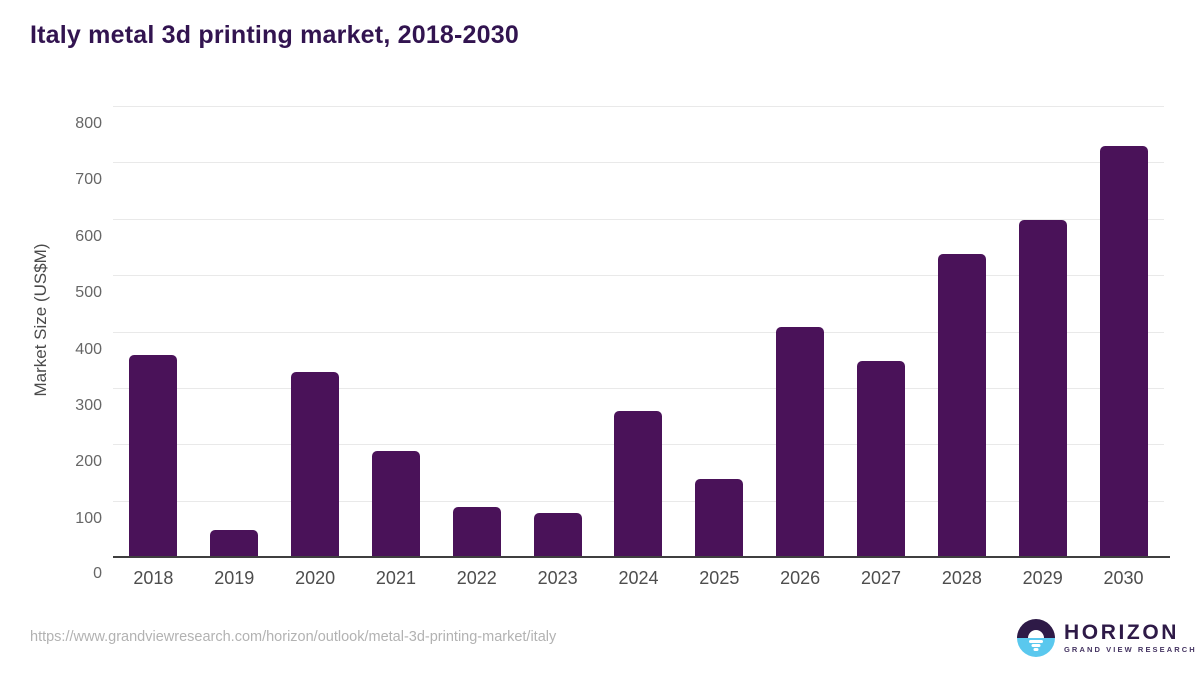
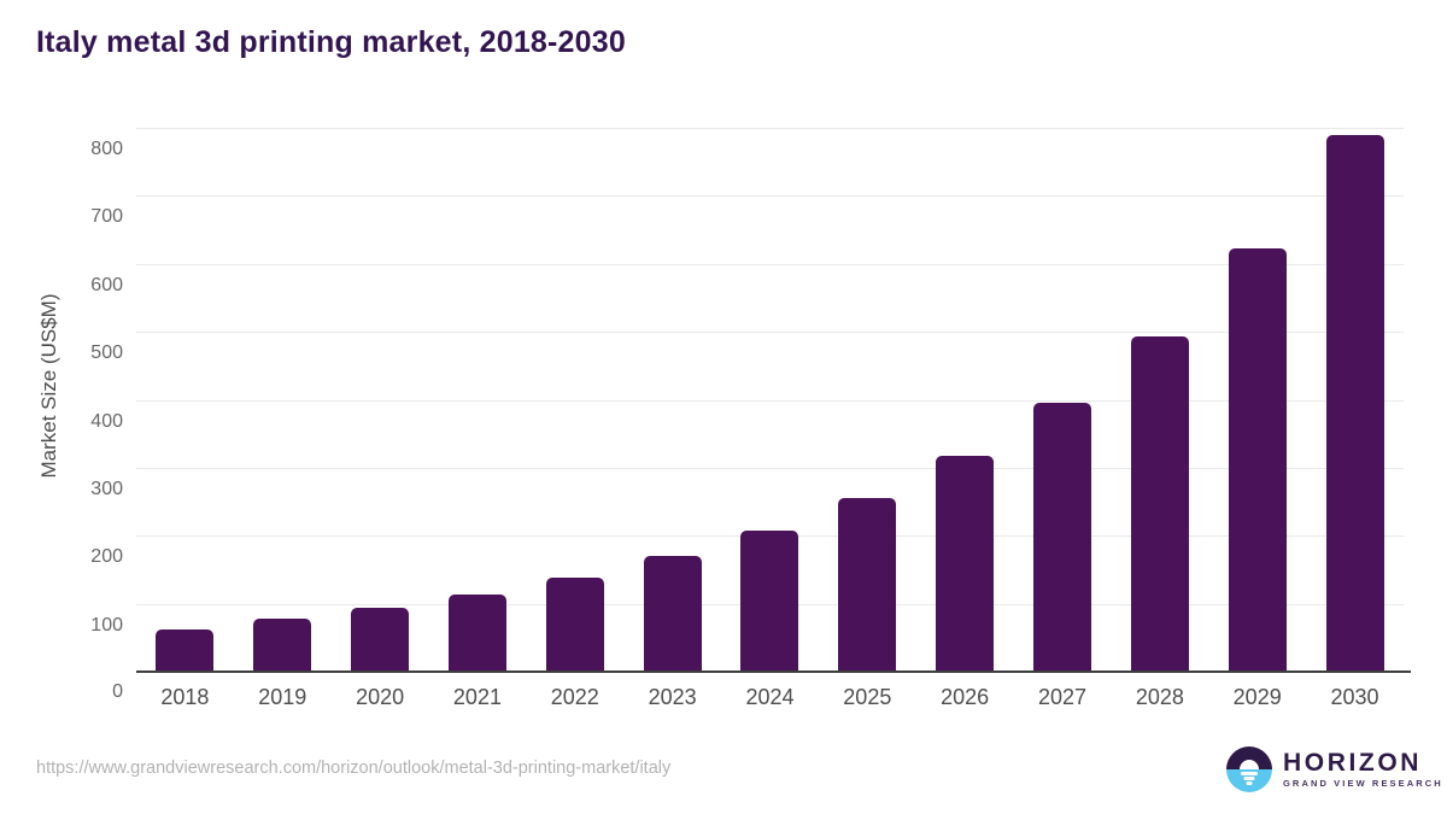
2018: 360 -> 60
2019: 50 -> 80
2020: 330 -> 100
2021: 190 -> 120
2022: 90 -> 140
2023: 80 -> 170
2024: 260 -> 210
2025: 140 -> 260
2026: 410 -> 320
2027: 350 -> 400
2028: 540 -> 500
2029: 600 -> 620
2030: 730 -> 790
